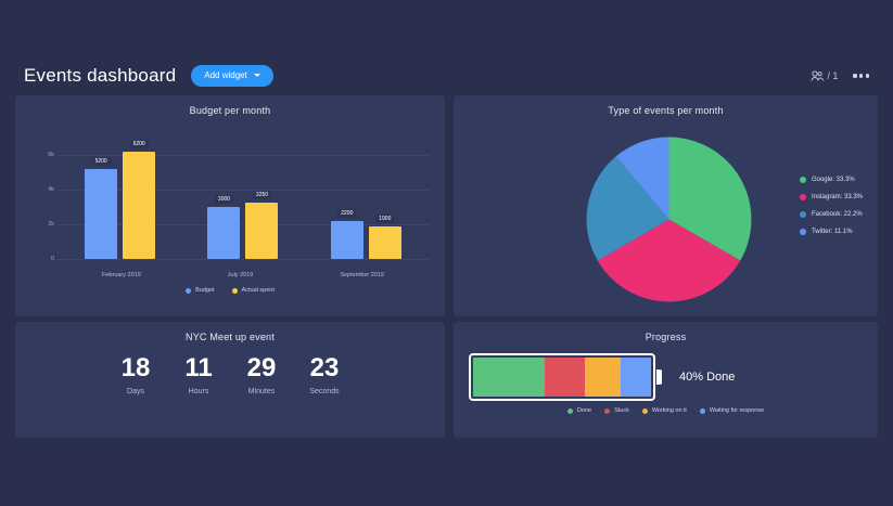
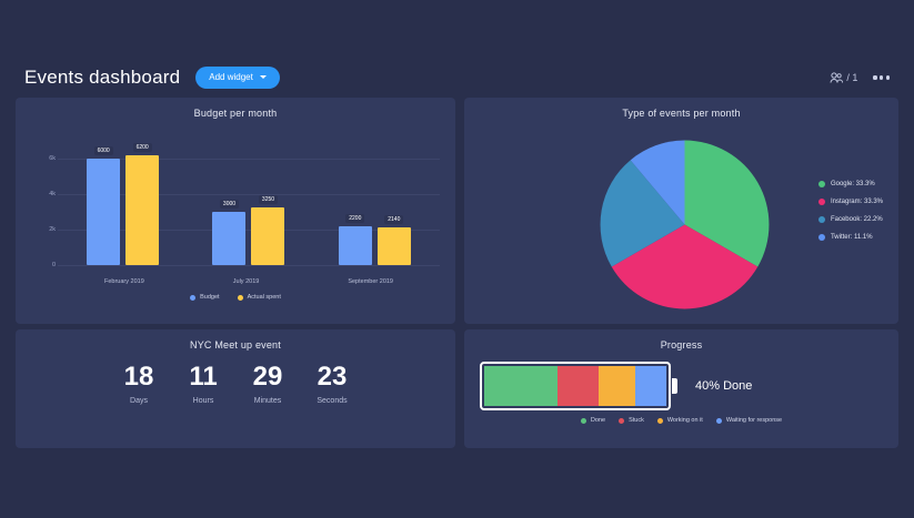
Budget per month/Budget/February 2019: 5200 -> 6000
Budget per month/Actual spent/September 2019: 1900 -> 2140
